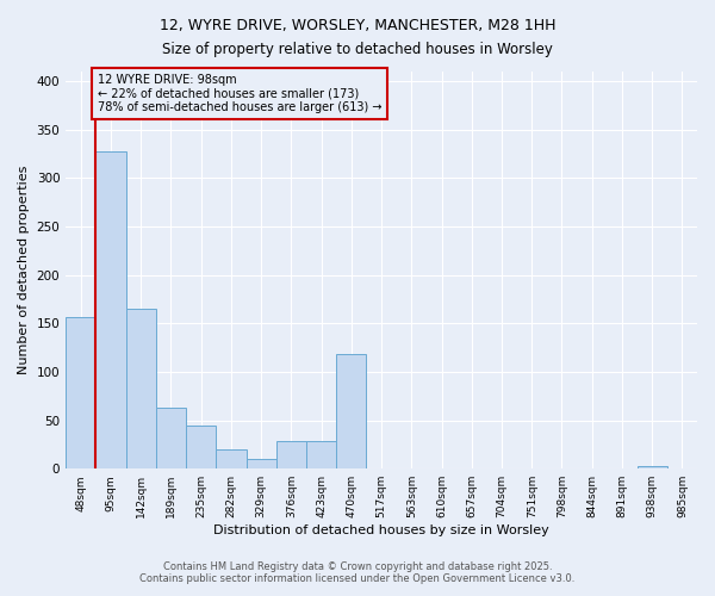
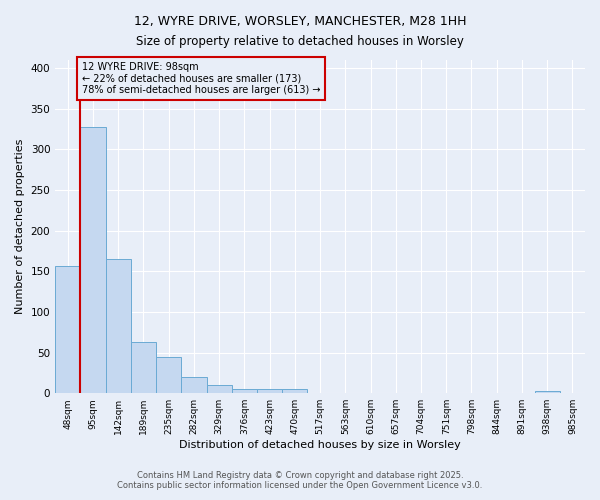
376sqm: 28 -> 5
423sqm: 28 -> 5
470sqm: 118 -> 5
